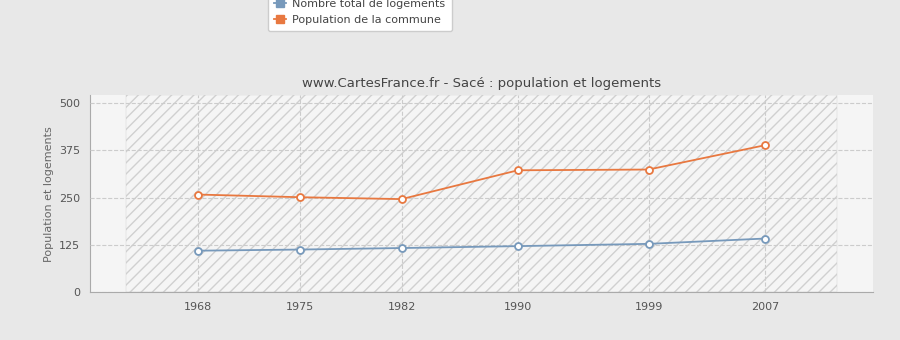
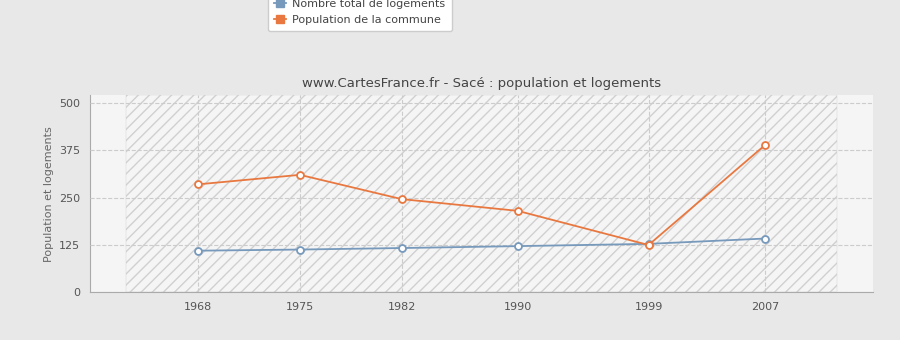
Population de la commune/1968: 258 -> 285
Population de la commune/1975: 251 -> 310
Population de la commune/1990: 322 -> 215
Population de la commune/1999: 324 -> 125
